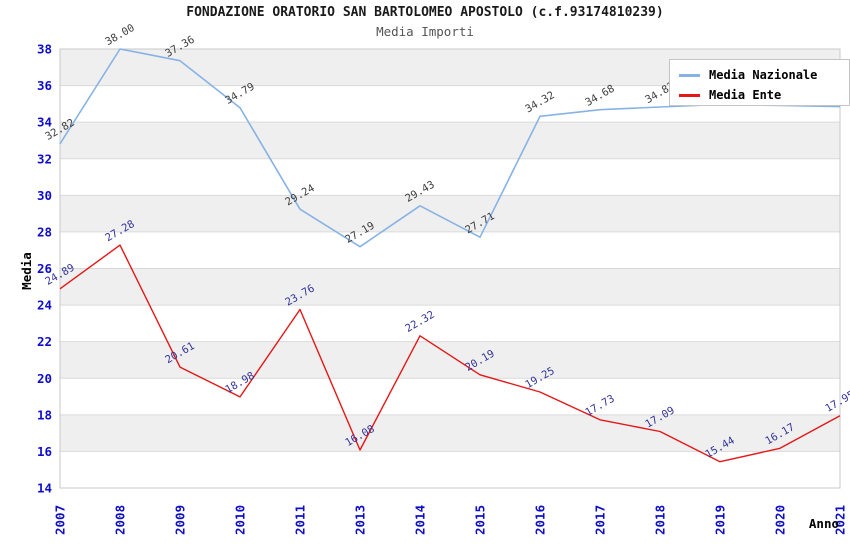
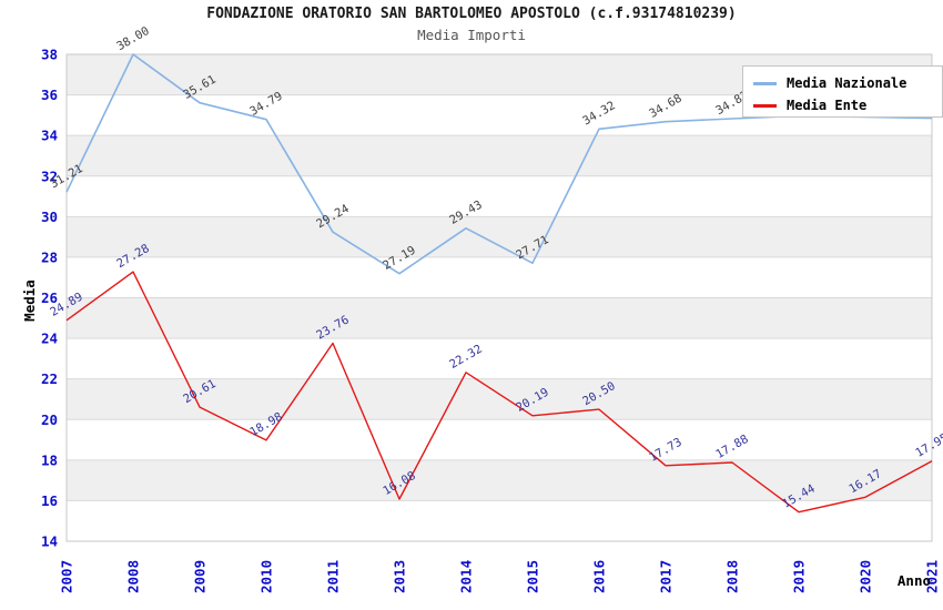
Media Nazionale/2007: 32.82 -> 31.21
Media Nazionale/2009: 37.36 -> 35.61
Media Ente/2016: 19.25 -> 20.50
Media Ente/2018: 17.09 -> 17.88
